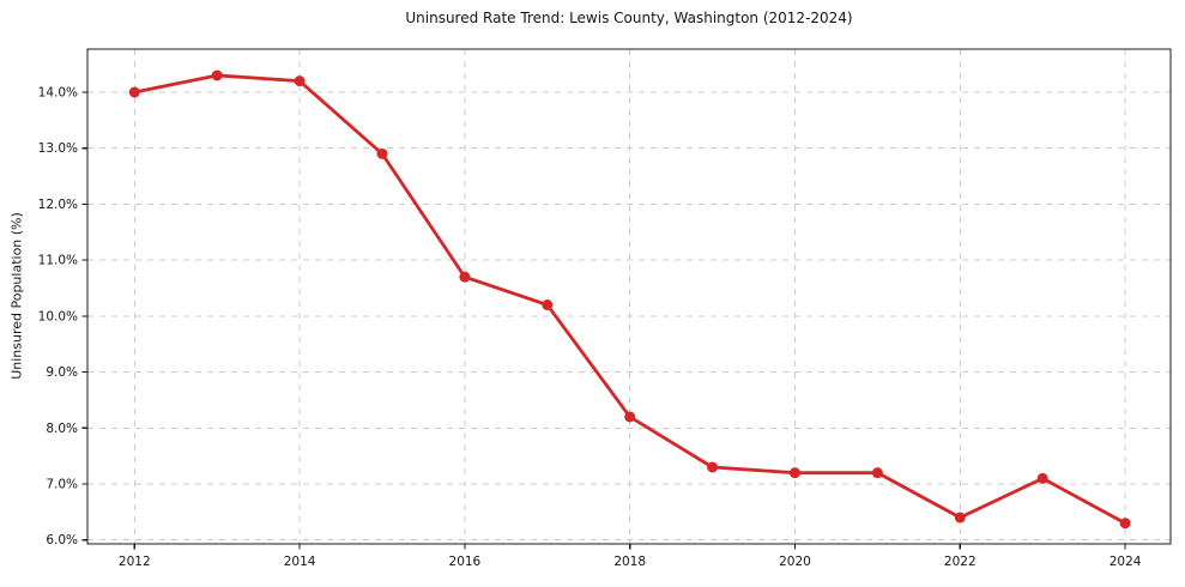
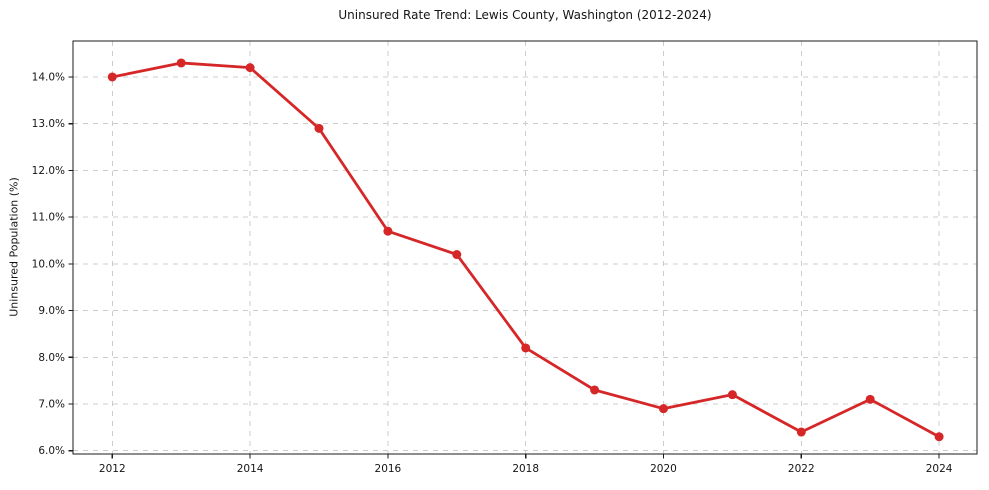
2020: 7.2% -> 6.9%
